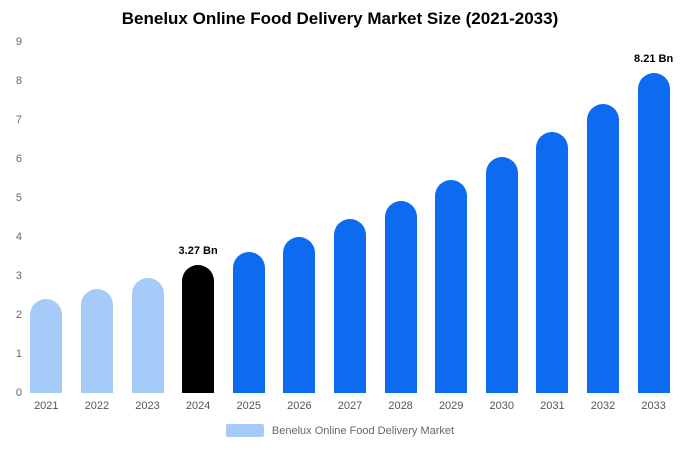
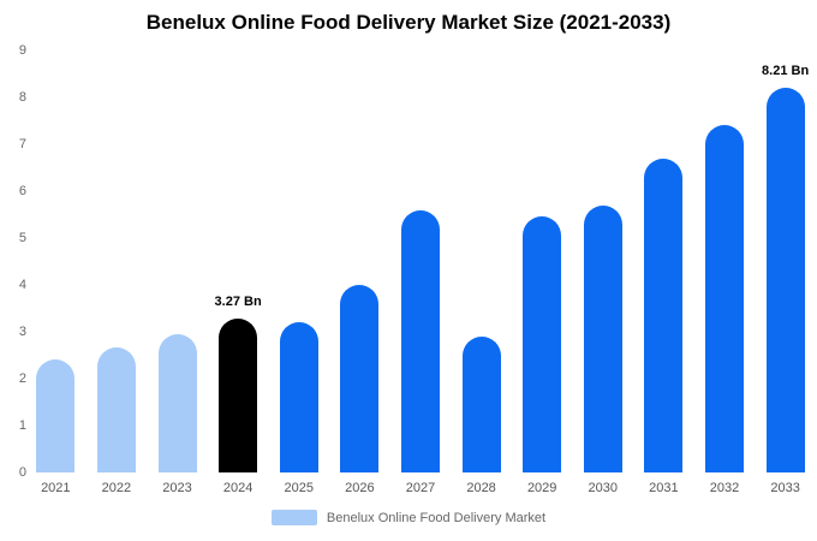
2025: 3.6 -> 3.2
2027: 4.5 -> 5.6
2028: 4.9 -> 2.9
2030: 6.0 -> 5.7
